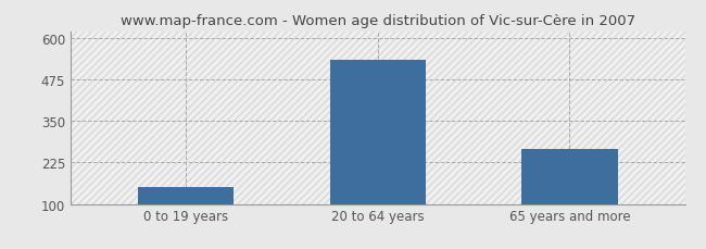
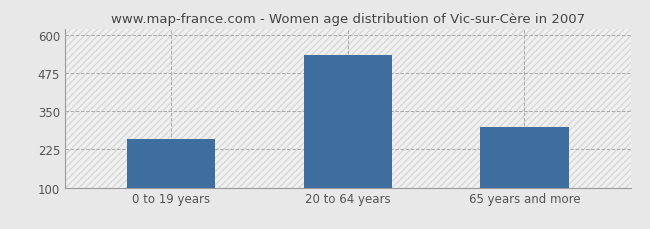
0 to 19 years: 152 -> 260
65 years and more: 265 -> 300
